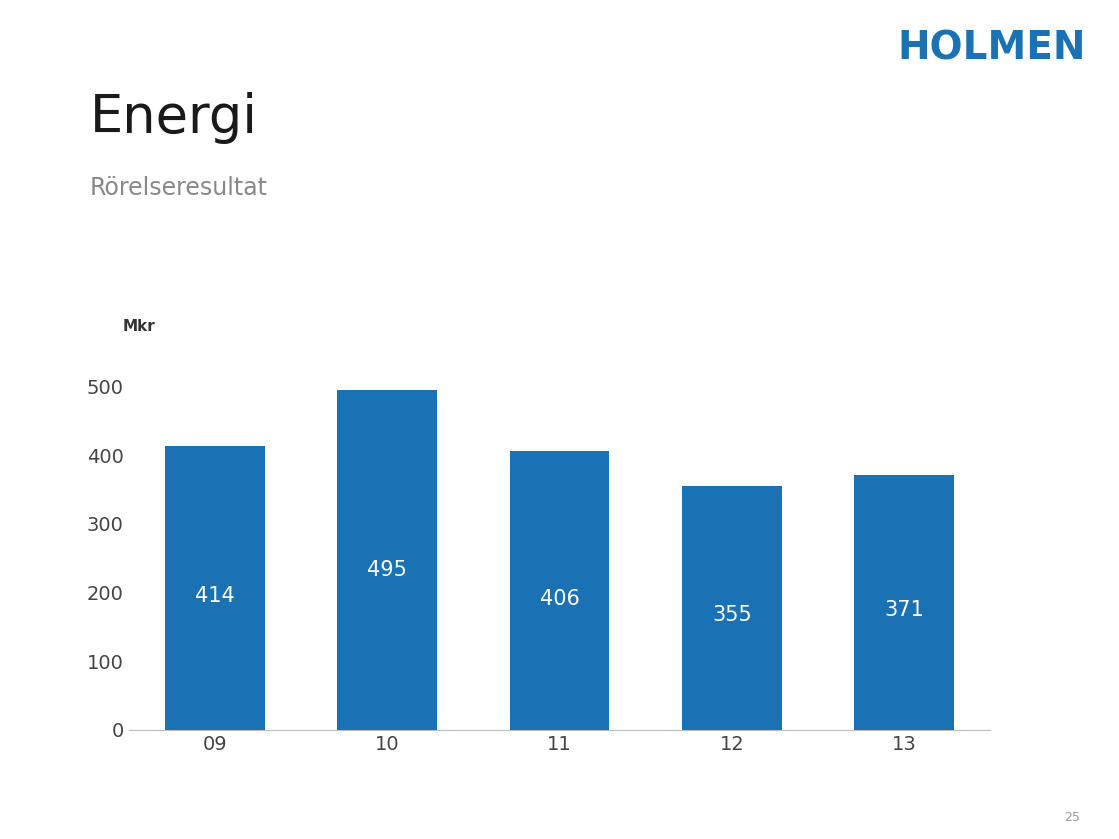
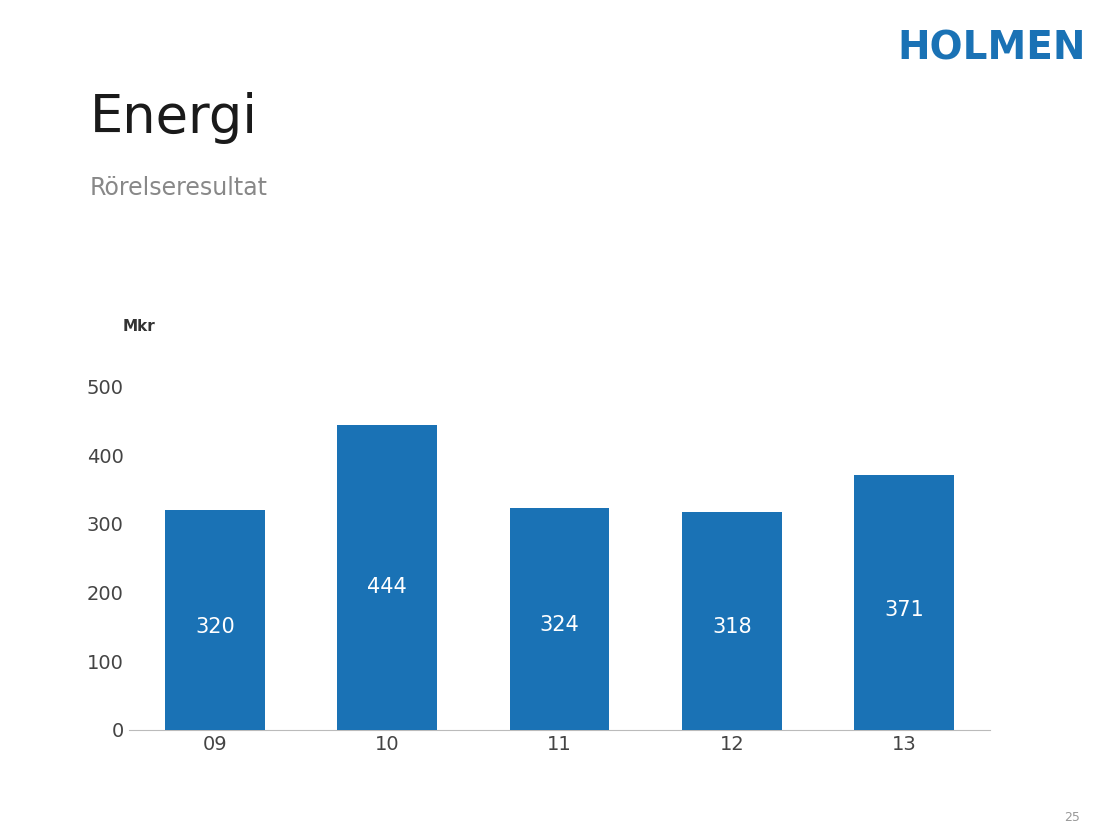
09: 414 -> 320
10: 495 -> 444
11: 406 -> 324
12: 355 -> 318
